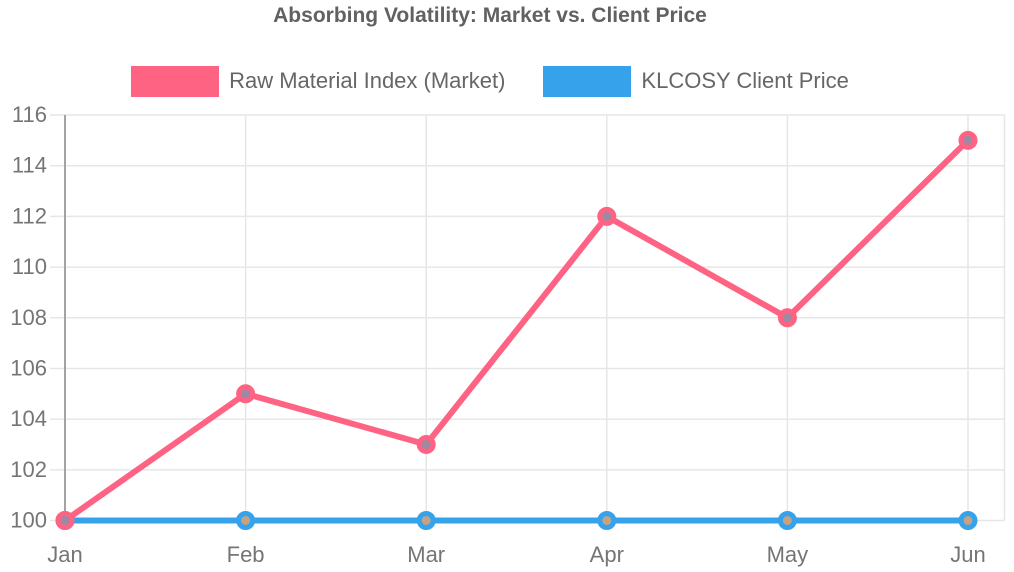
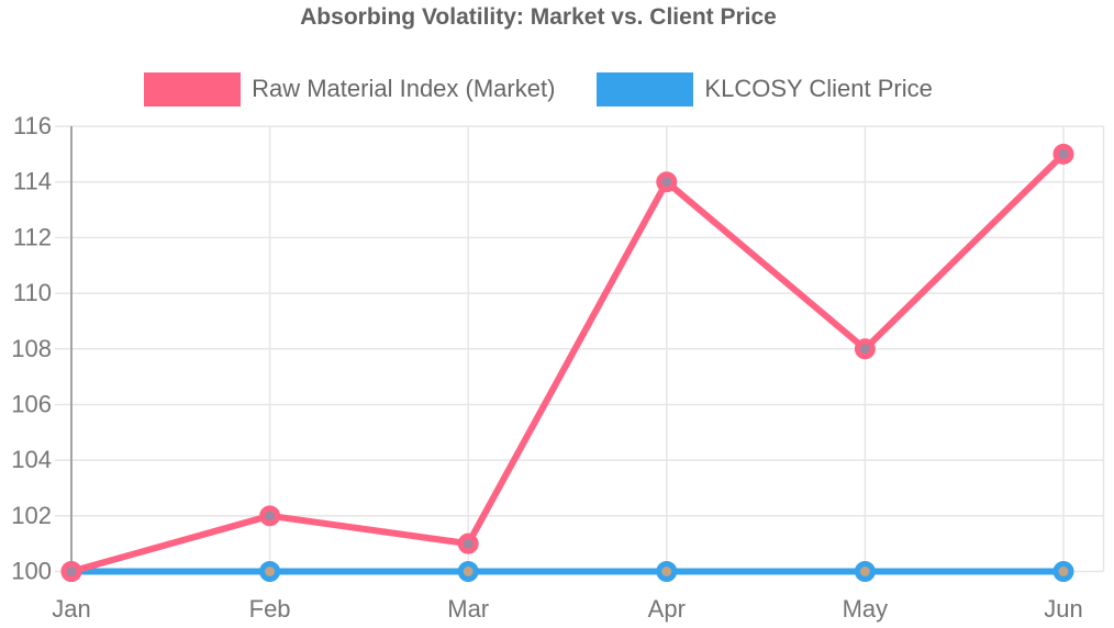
Raw Material Index (Market)/Feb: 105 -> 102
Raw Material Index (Market)/Mar: 103 -> 101
Raw Material Index (Market)/Apr: 112 -> 114
